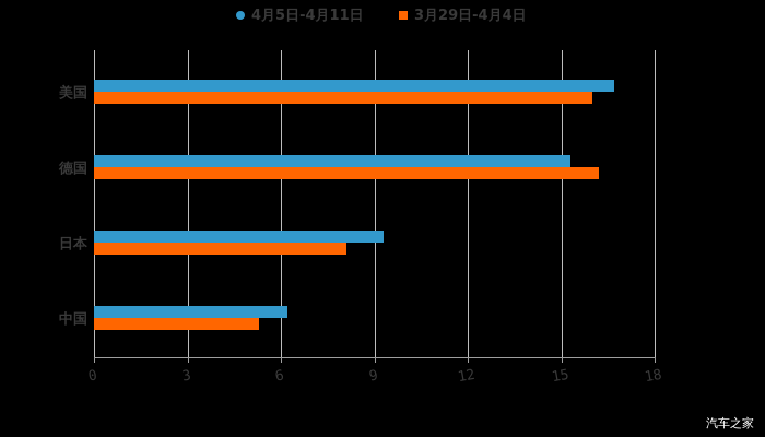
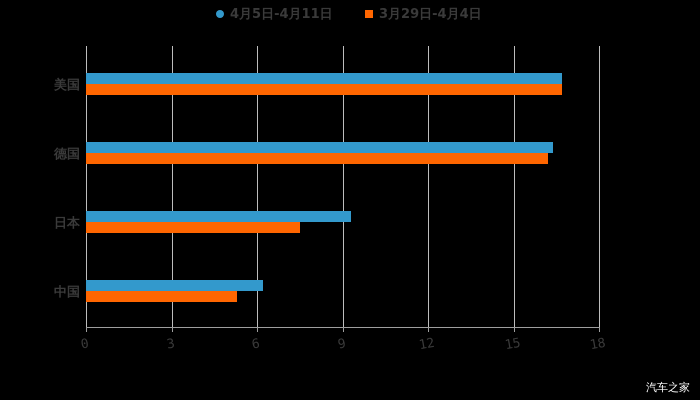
3月29日-4月4日/美国: 16.0 -> 16.7
4月5日-4月11日/德国: 15.3 -> 16.4
3月29日-4月4日/日本: 8.1 -> 7.5
